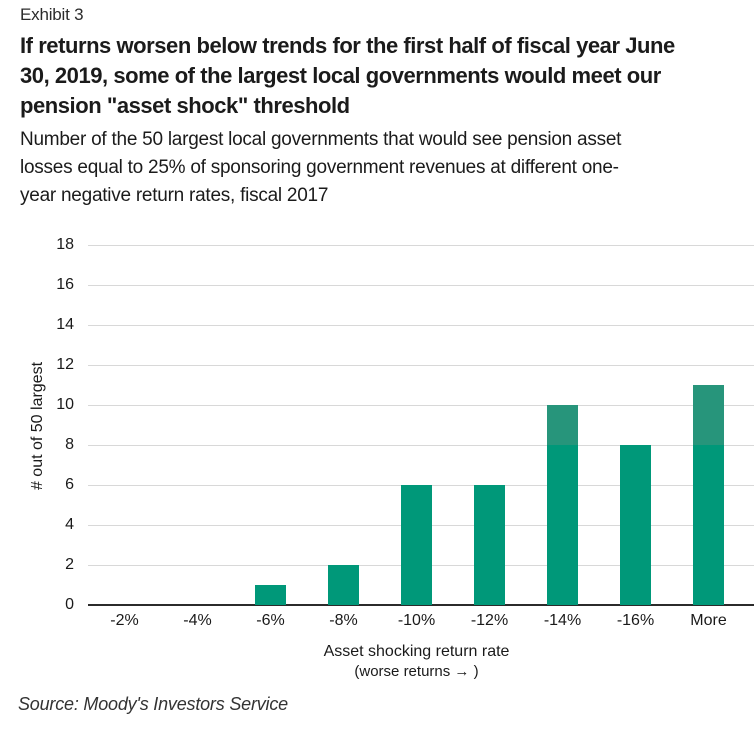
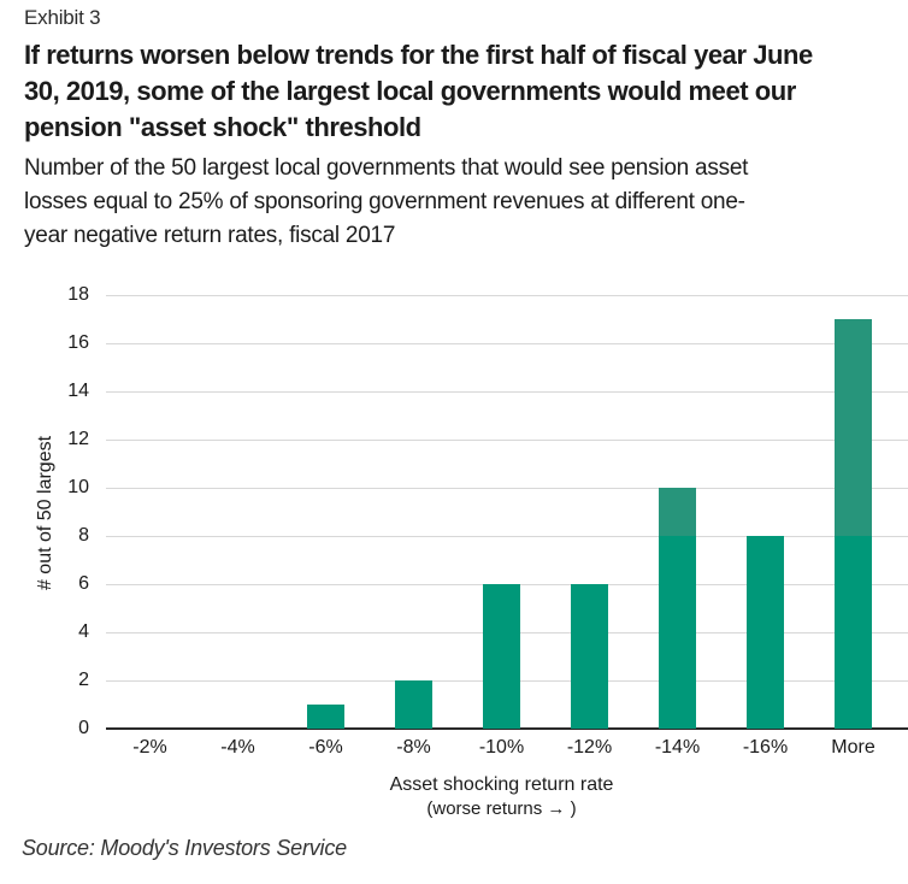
More: 11 -> 17
